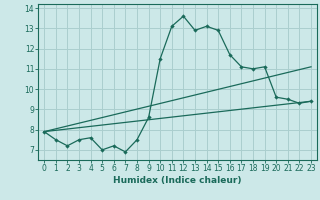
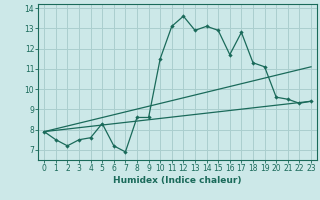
5: 7.0 -> 8.3
8: 7.5 -> 8.6
17: 11.1 -> 12.8
18: 11.0 -> 11.3
